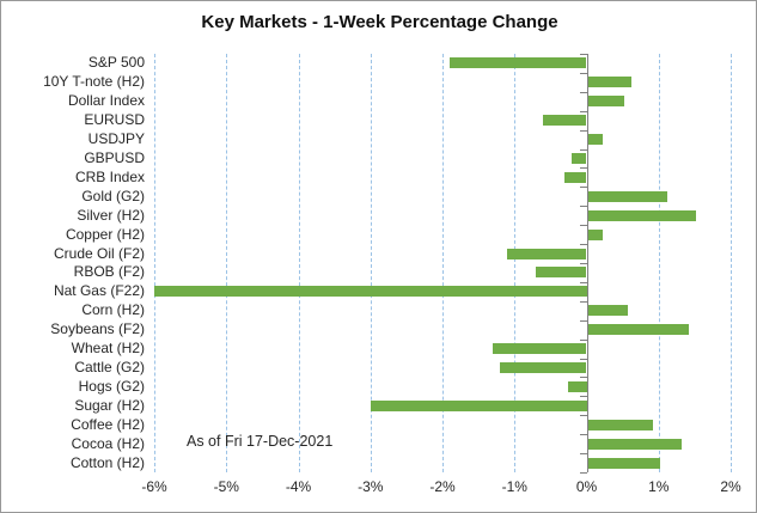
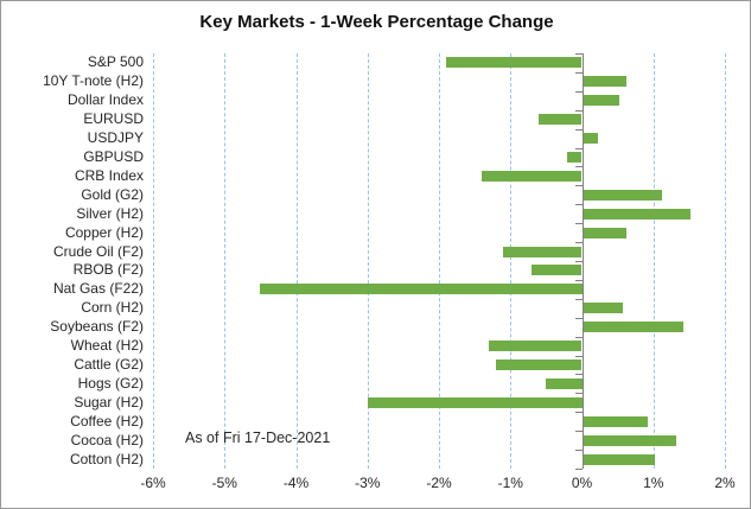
CRB Index: -0.3% -> -1.4%
Copper (H2): 0.2% -> 0.6%
Nat Gas (F22): -6.0% -> -4.5%
Hogs (G2): -0.2% -> -0.5%
